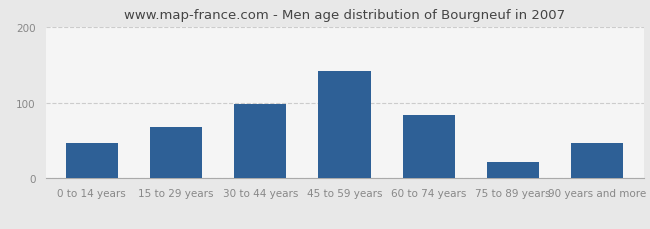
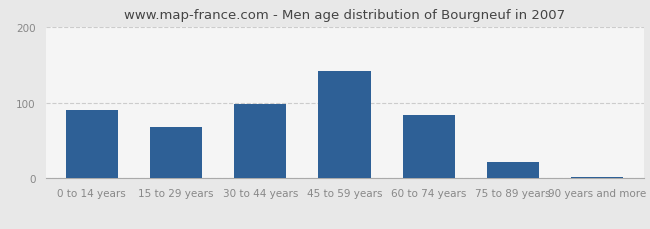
0 to 14 years: 46 -> 90
90 years and more: 46 -> 2
